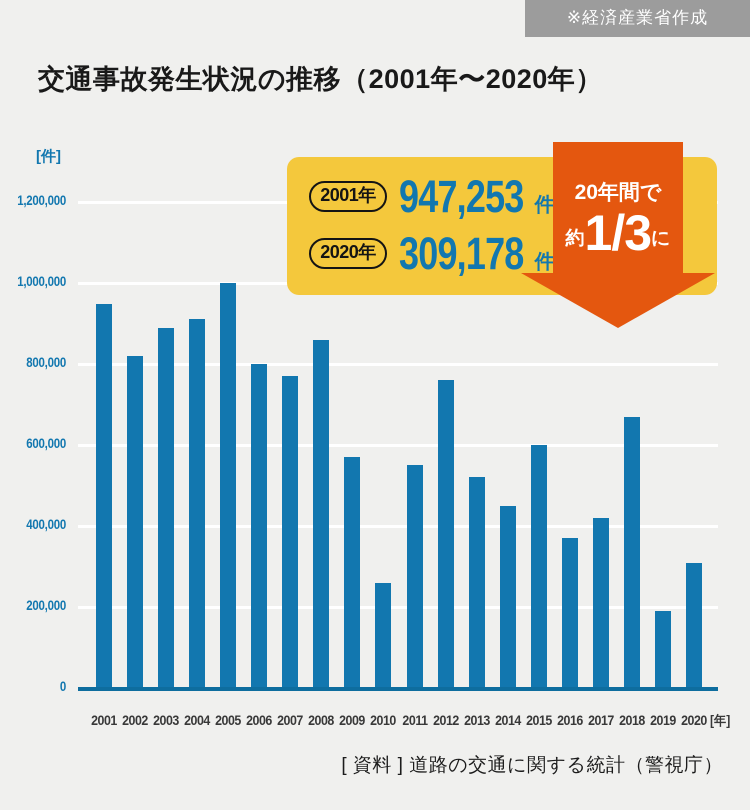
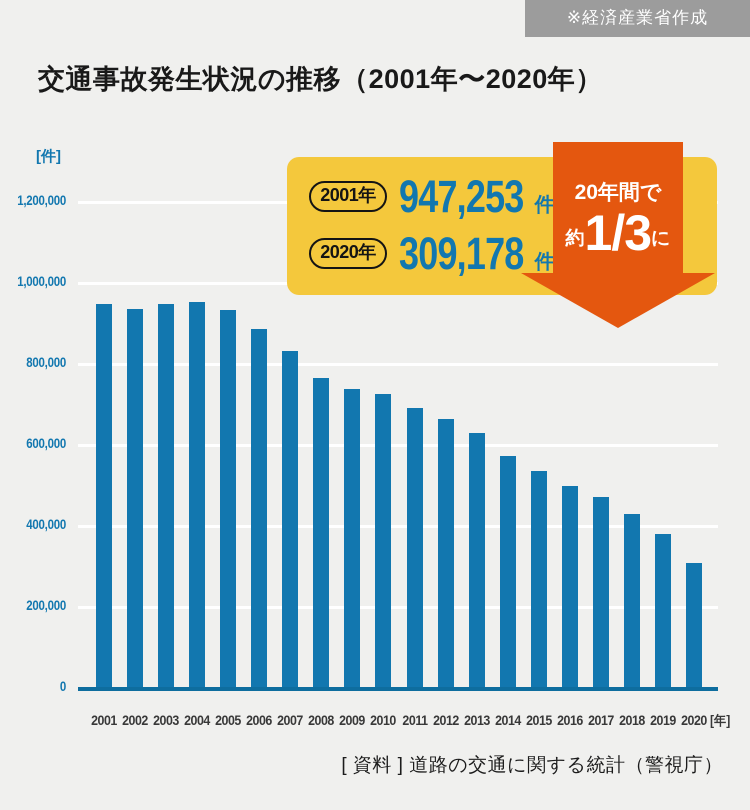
2002: 820000 -> 940000
2003: 890000 -> 950000
2004: 910000 -> 950000
2005: 1000000 -> 930000
2006: 800000 -> 890000
2007: 770000 -> 830000
2008: 860000 -> 770000
2009: 570000 -> 740000
2010: 260000 -> 730000
2011: 550000 -> 690000
2012: 760000 -> 670000
2013: 520000 -> 630000
2014: 450000 -> 570000
2015: 600000 -> 540000
2016: 370000 -> 500000
2017: 420000 -> 470000
2018: 670000 -> 430000
2019: 190000 -> 380000
